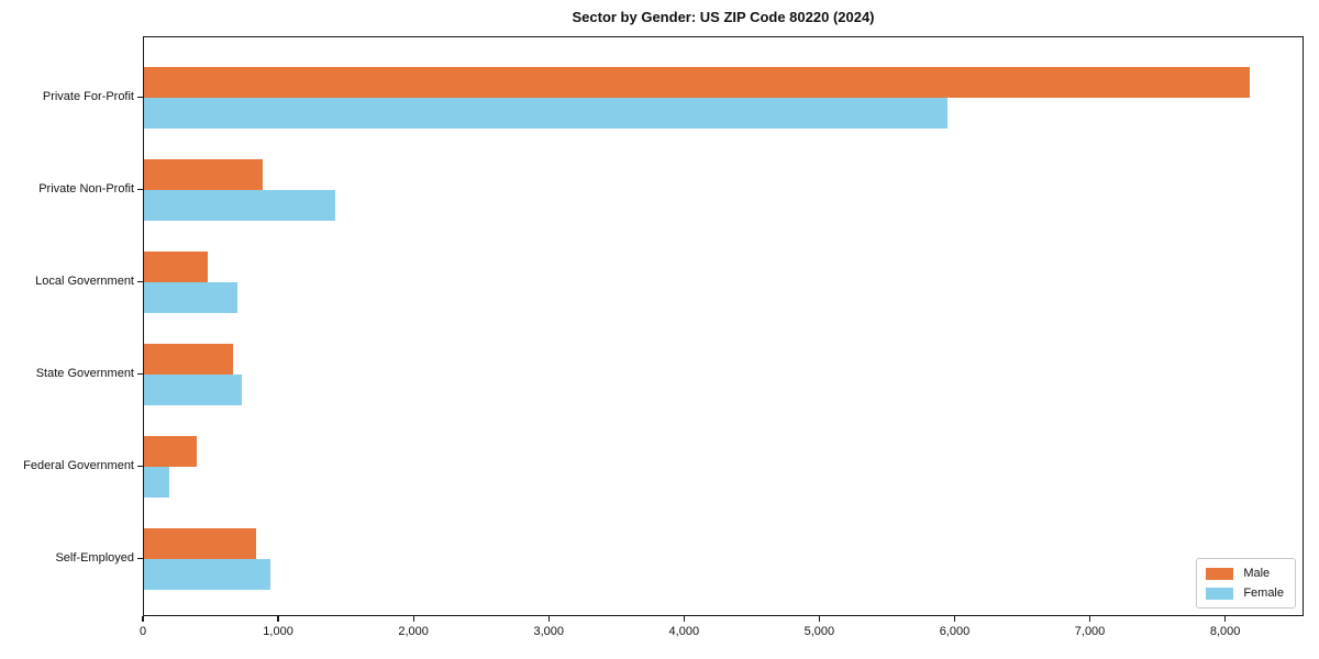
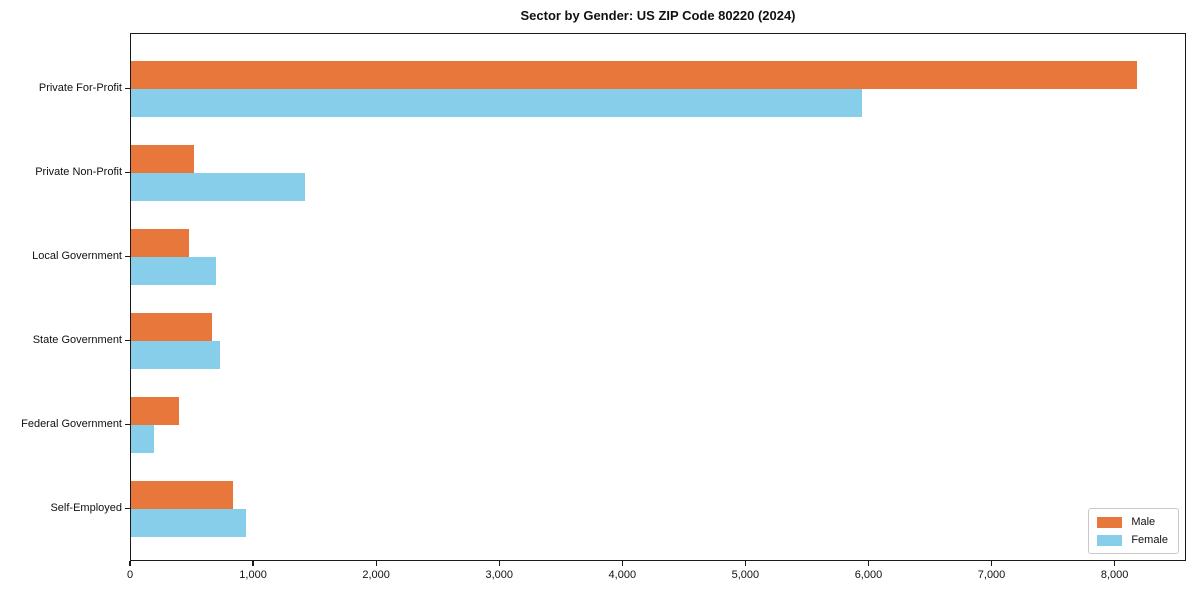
Male/Private Non-Profit: 880 -> 510
